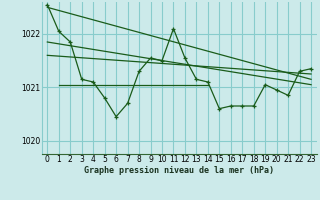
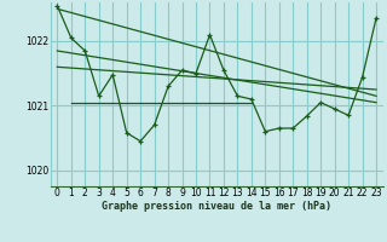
4: 1021.10 -> 1021.48
5: 1020.80 -> 1020.58
18: 1020.65 -> 1020.84
22: 1021.30 -> 1021.44
23: 1021.35 -> 1022.36
